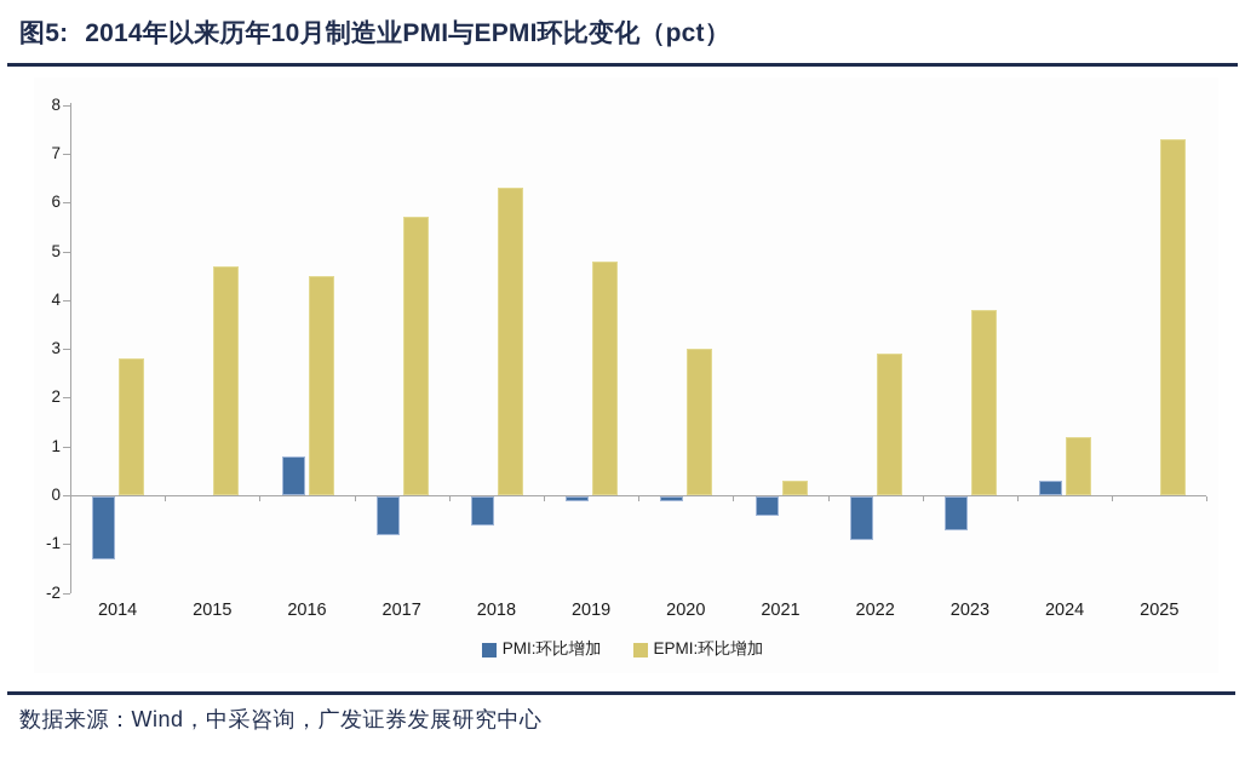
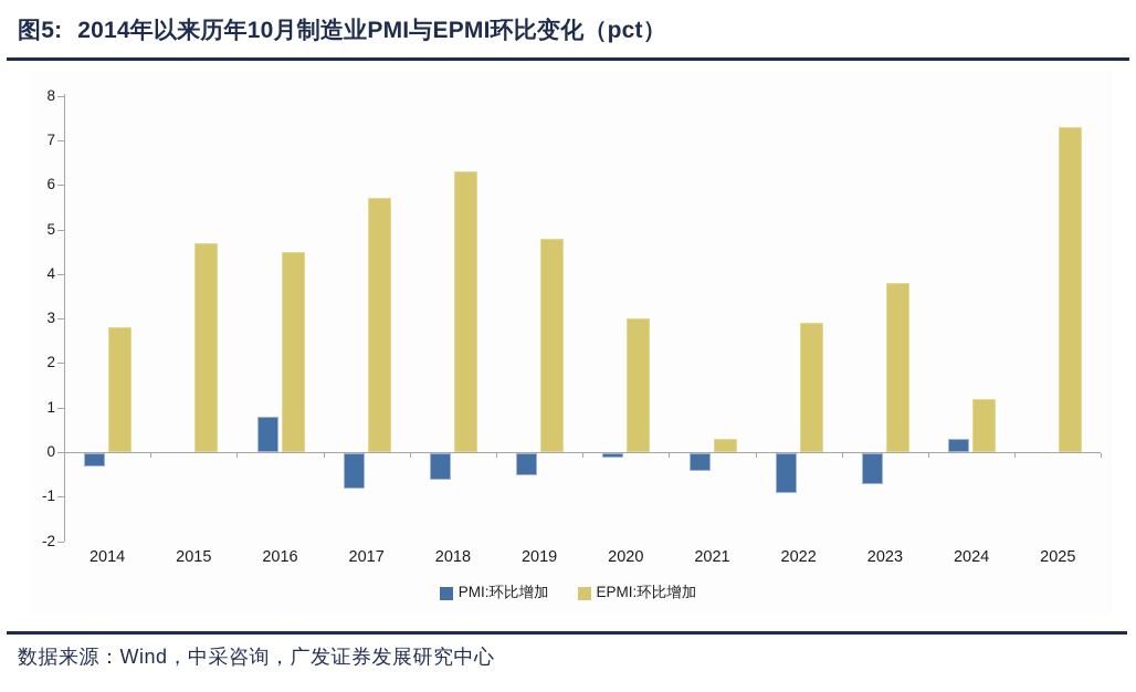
PMI:环比增加/2014: -1.3 -> -0.3
PMI:环比增加/2019: -0.1 -> -0.5
